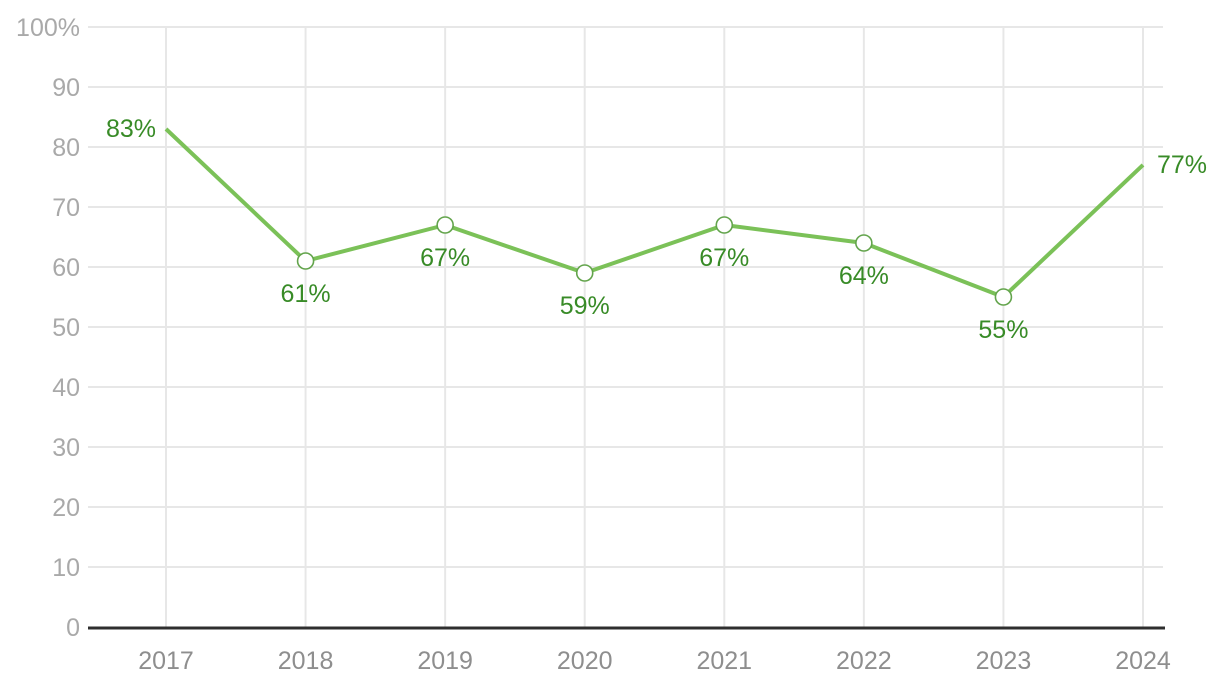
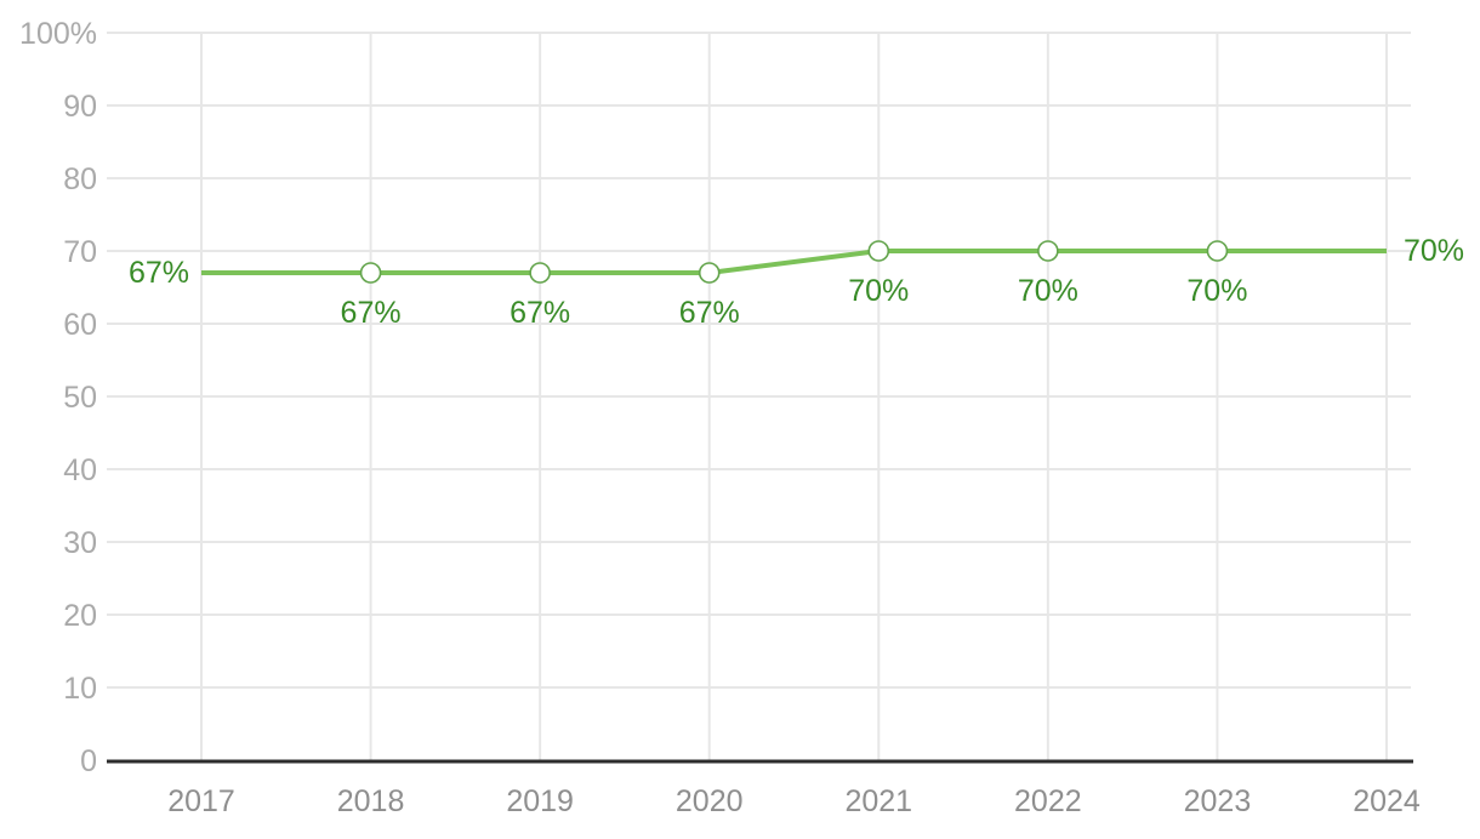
2017: 83% -> 67%
2018: 61% -> 67%
2020: 59% -> 67%
2021: 67% -> 70%
2022: 64% -> 70%
2023: 55% -> 70%
2024: 77% -> 70%
